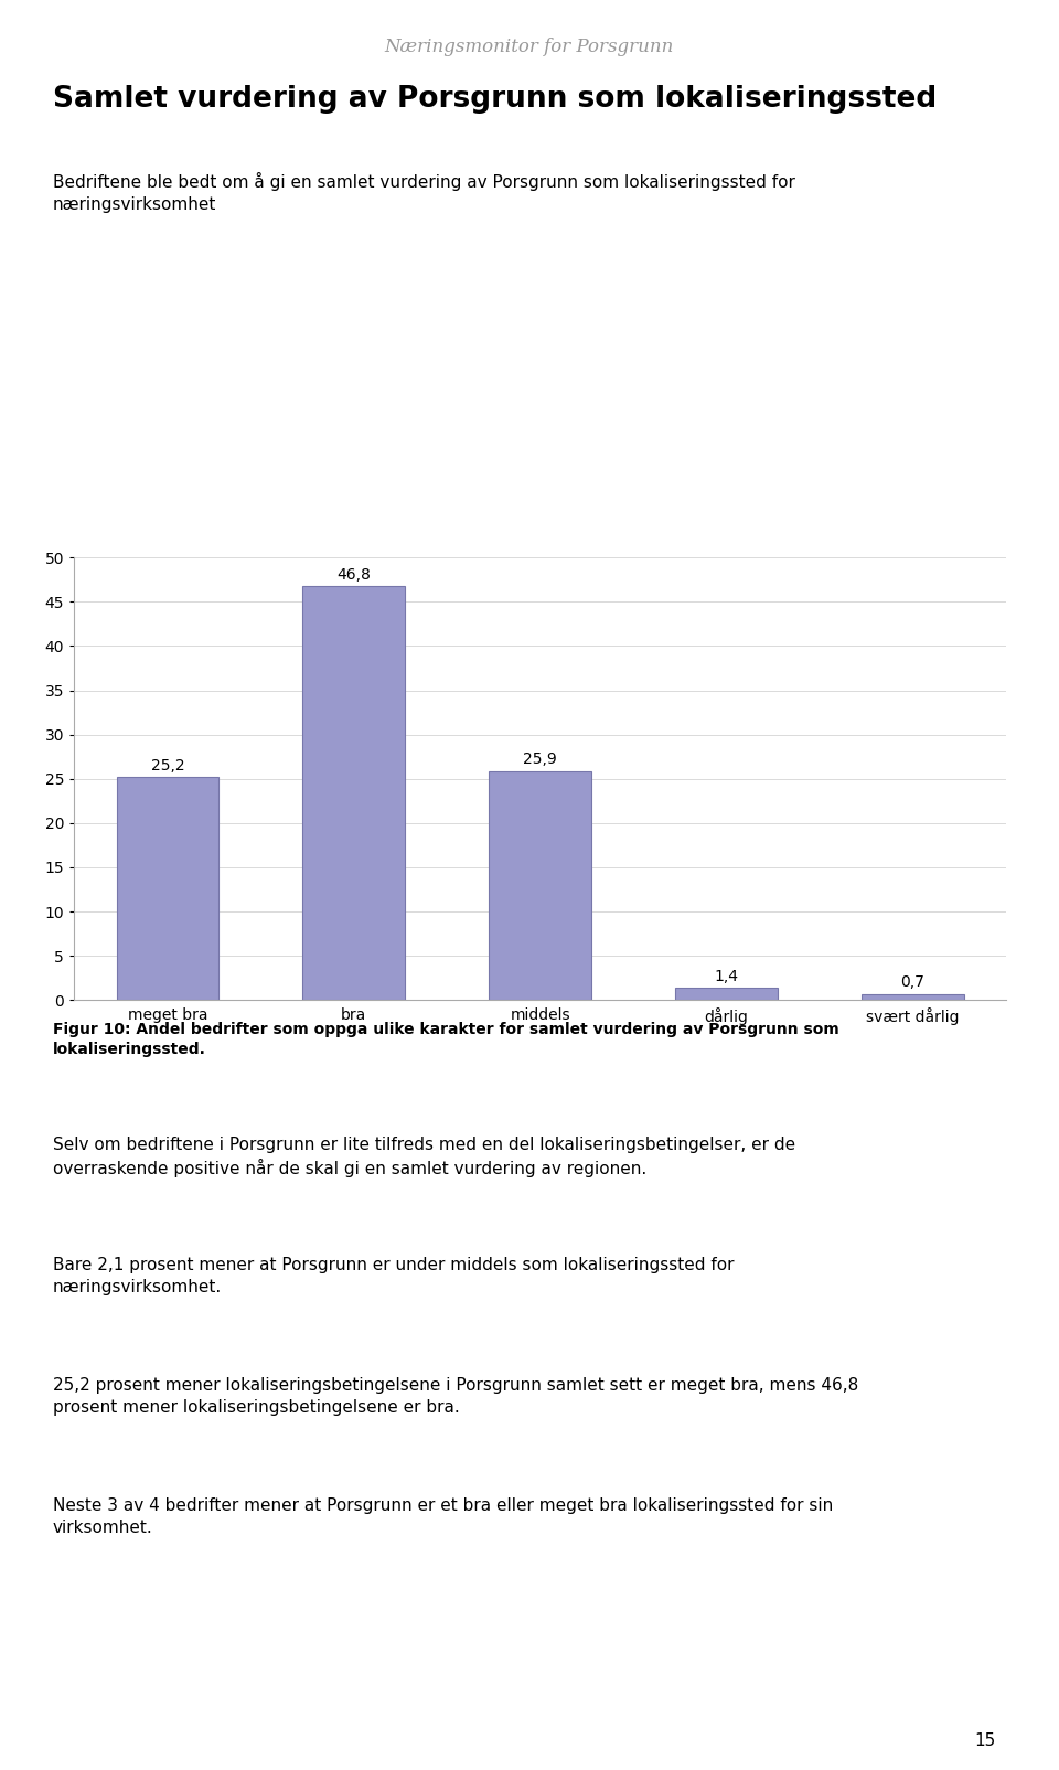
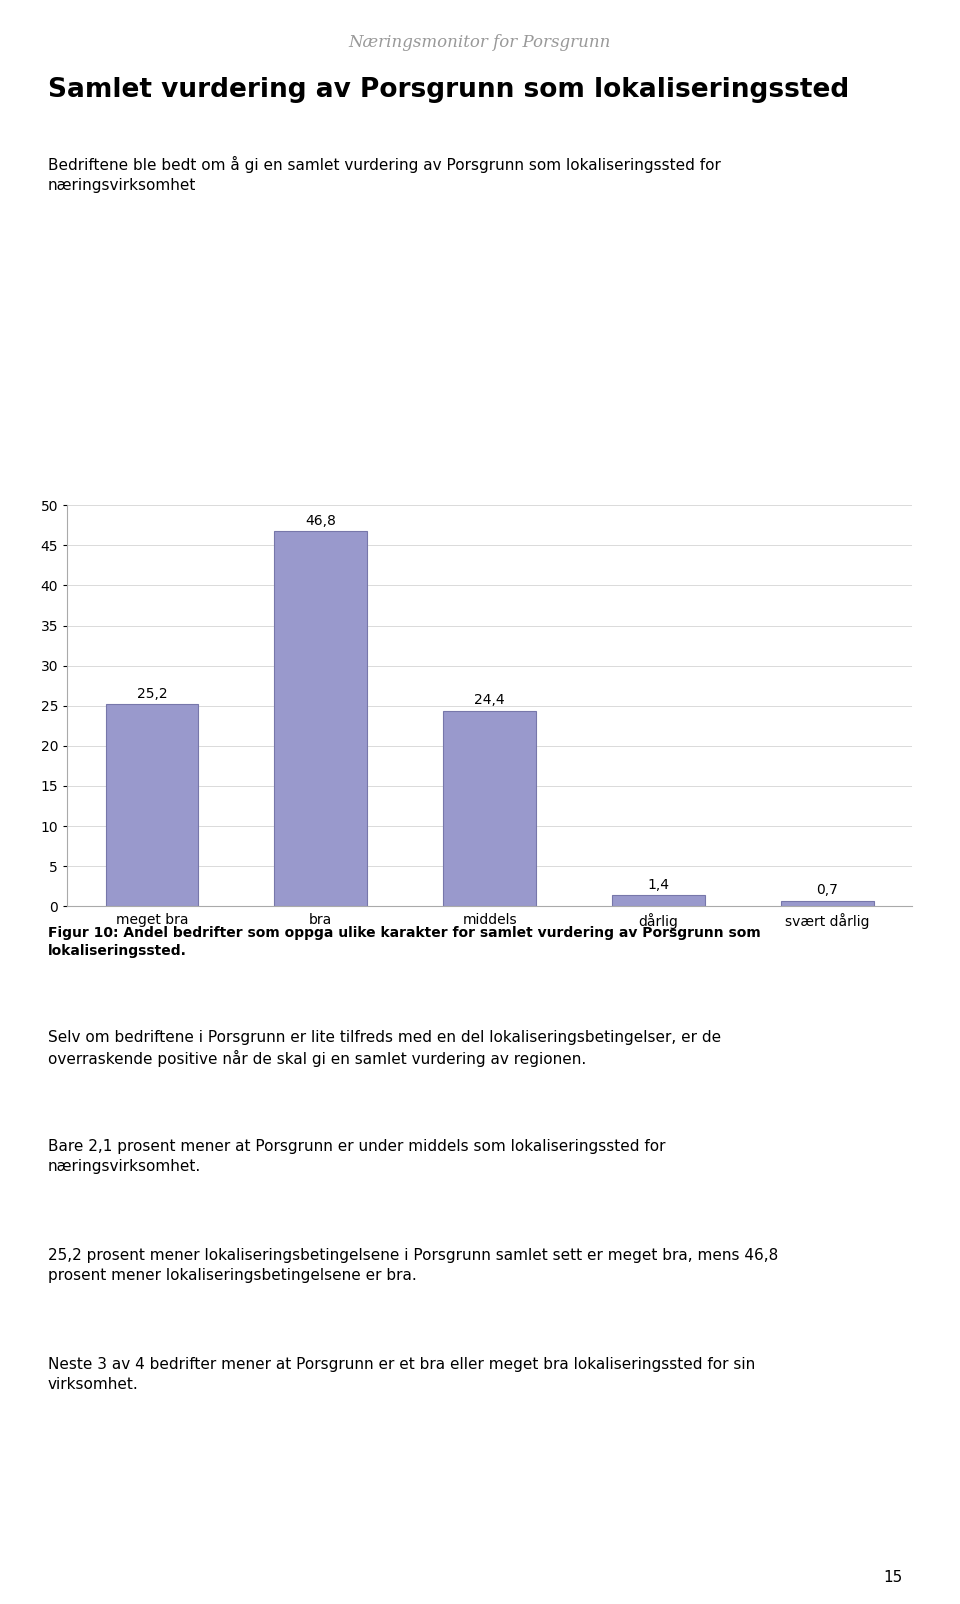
middels: 25,9 -> 24,4
